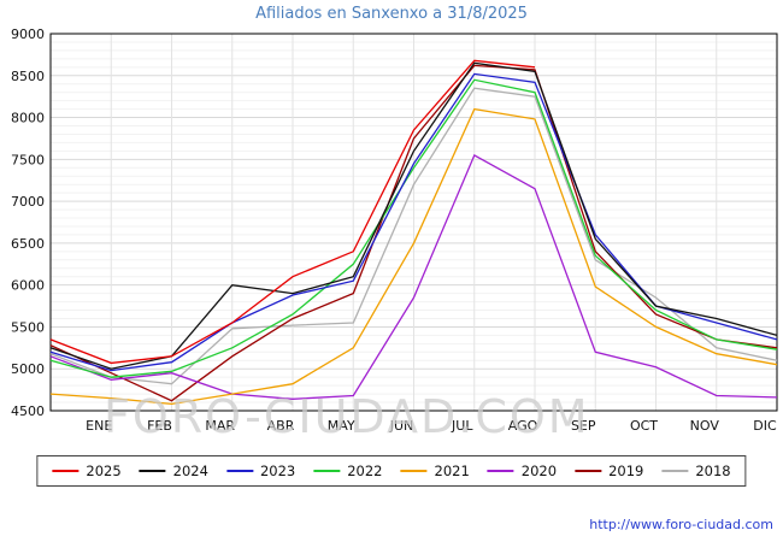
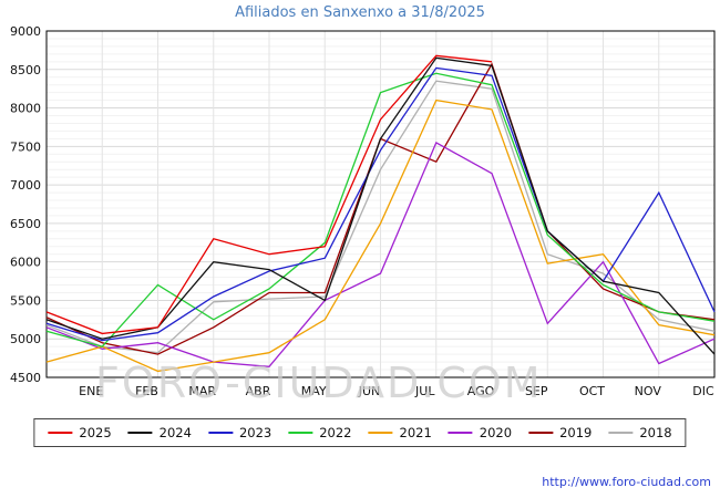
2021/ENE: 4600 -> 4900
2022/FEB: 5000 -> 5700
2019/FEB: 4600 -> 4800
2025/MAR: 5600 -> 6300
2025/MAY: 6400 -> 6200
2024/MAY: 6100 -> 5500
2020/MAY: 4700 -> 5500
2019/MAY: 5900 -> 5600
2022/JUN: 7400 -> 8200
2019/JUN: 7800 -> 7600
2019/JUL: 8600 -> 7300
2024/SEP: 6600 -> 6400
2023/SEP: 6600 -> 6400
2018/SEP: 6300 -> 6100
2021/OCT: 5500 -> 6100
2020/OCT: 5000 -> 6000
2023/NOV: 5600 -> 6900
2024/DIC: 5400 -> 4800
2020/DIC: 4700 -> 5000
